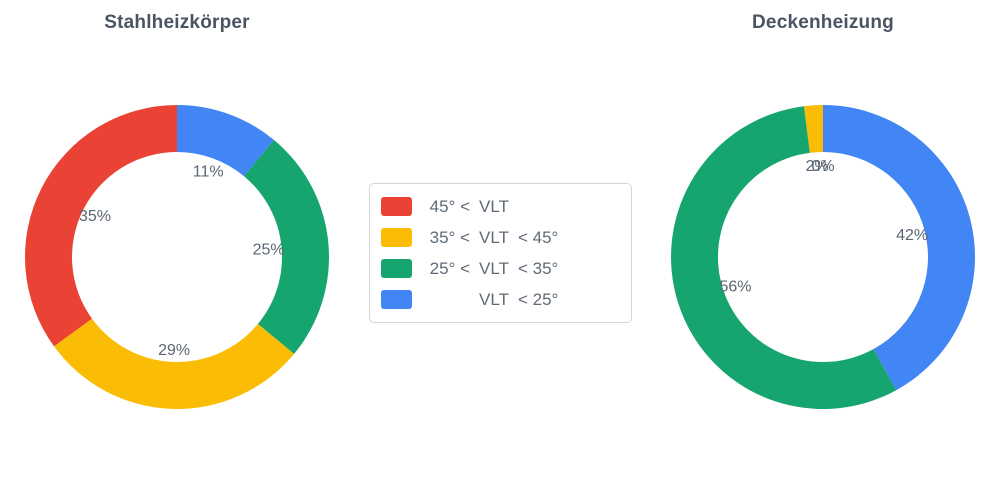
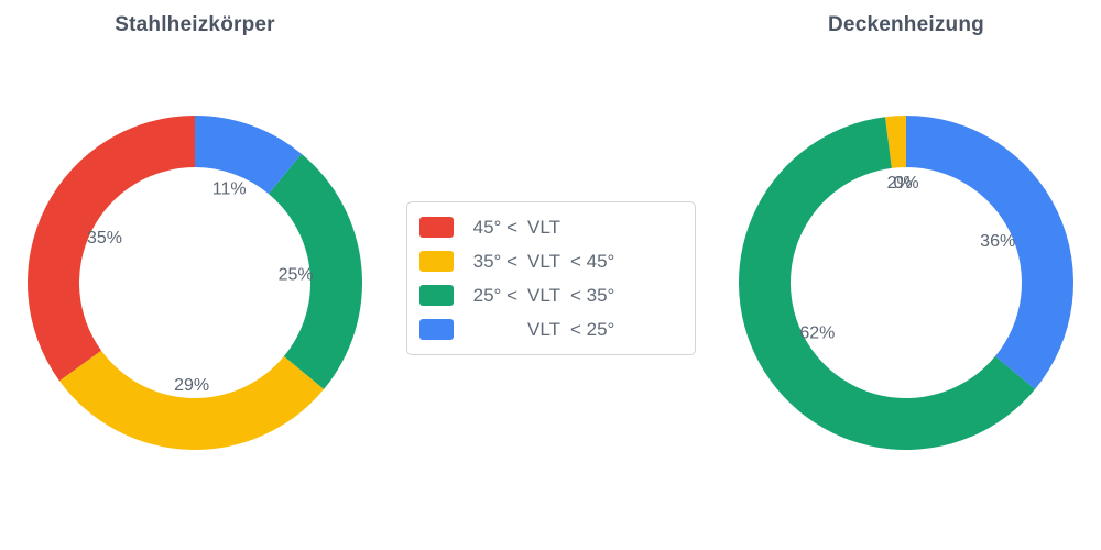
Deckenheizung/25° < VLT < 35°: 56% -> 62%
Deckenheizung/VLT < 25°: 42% -> 36%
